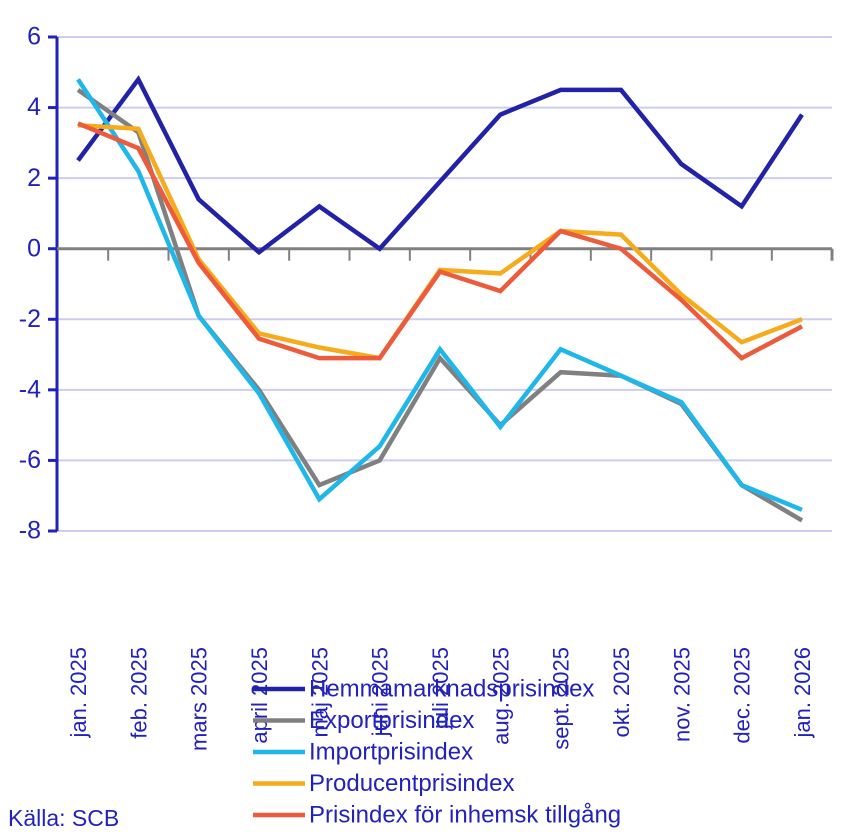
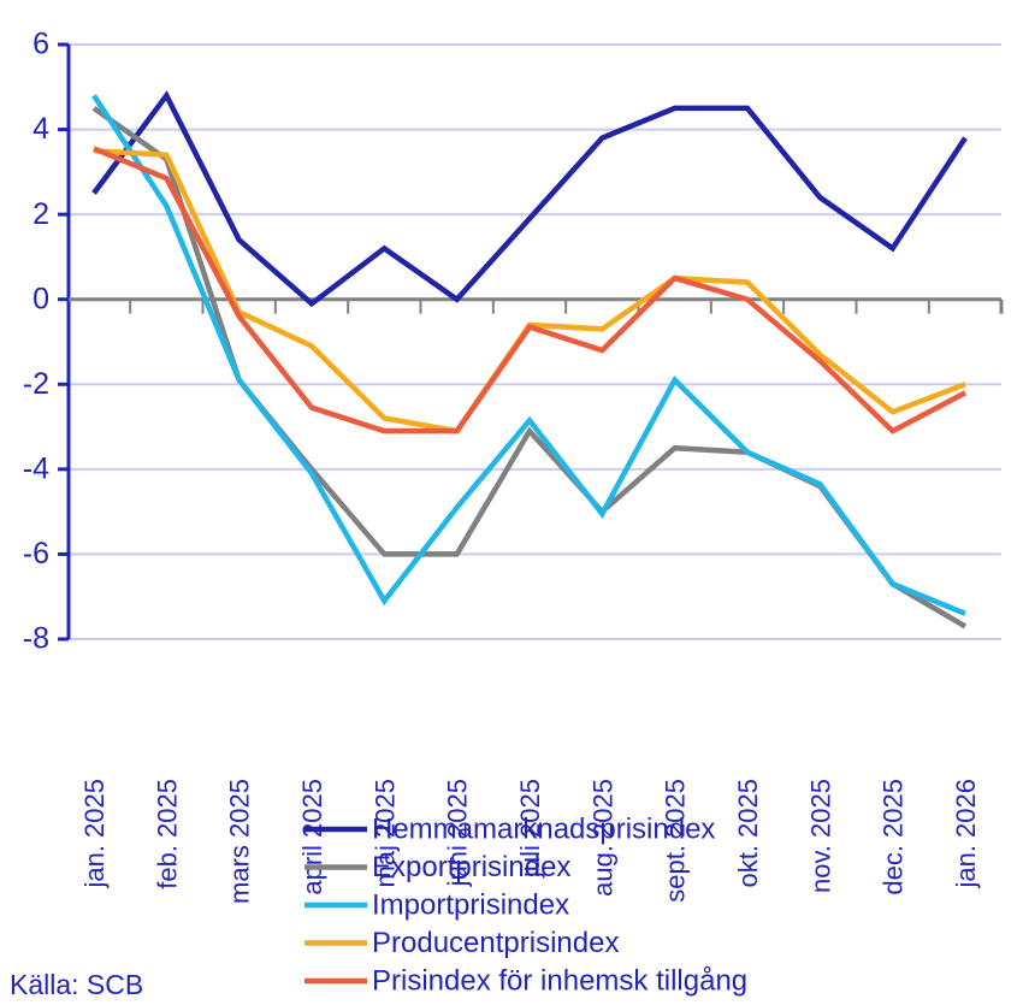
Producentprisindex/april 2025: -2.4 -> -1.1
Exportprisindex/maj 2025: -6.7 -> -6.0
Importprisindex/juni 2025: -5.6 -> -4.9
Importprisindex/sept. 2025: -2.9 -> -1.9
